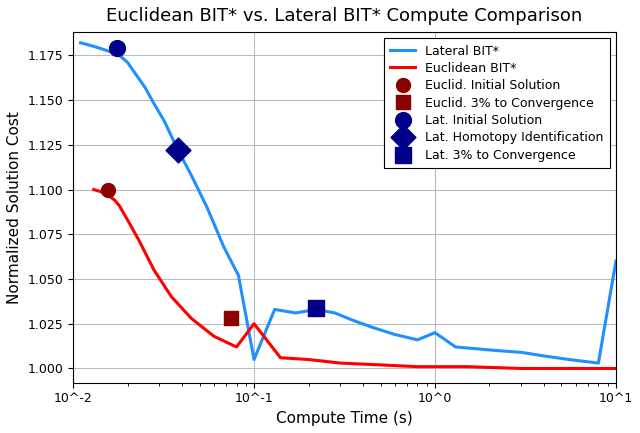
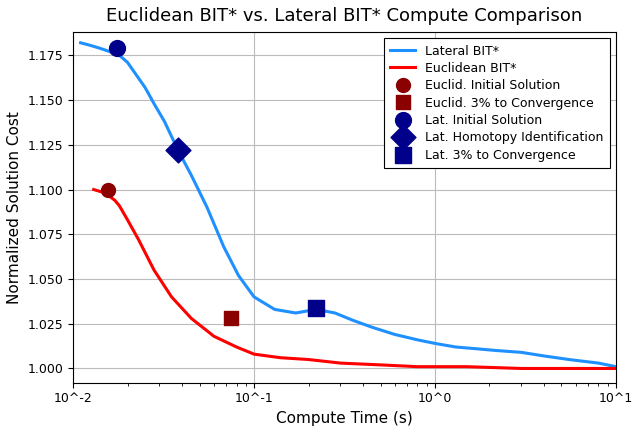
Lateral BIT*/10^-1: 1.005 -> 1.040
Euclidean BIT*/10^-1: 1.025 -> 1.008
Lateral BIT*/10^0: 1.020 -> 1.014
Lateral BIT*/10^1: 1.060 -> 1.001
